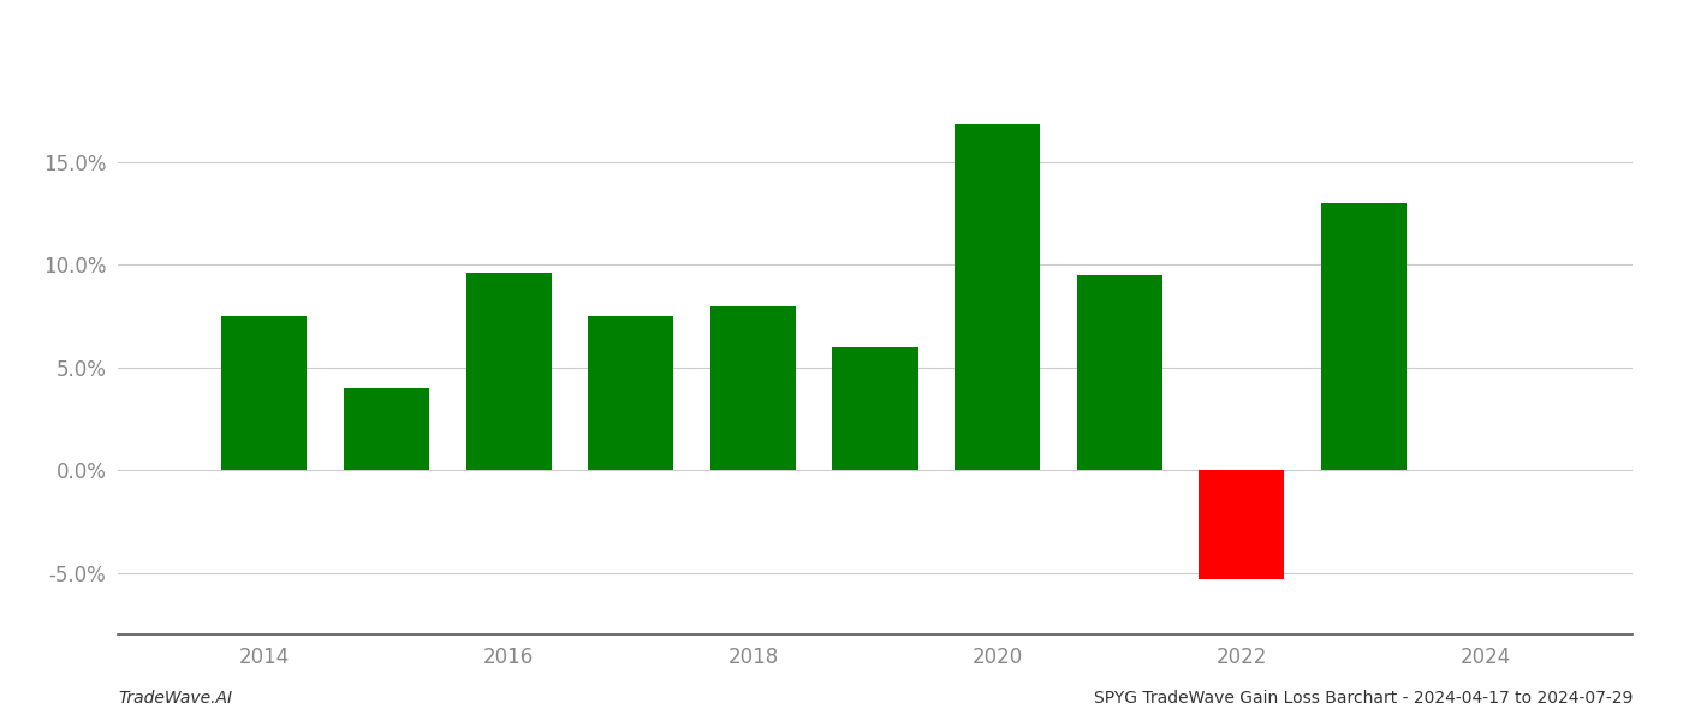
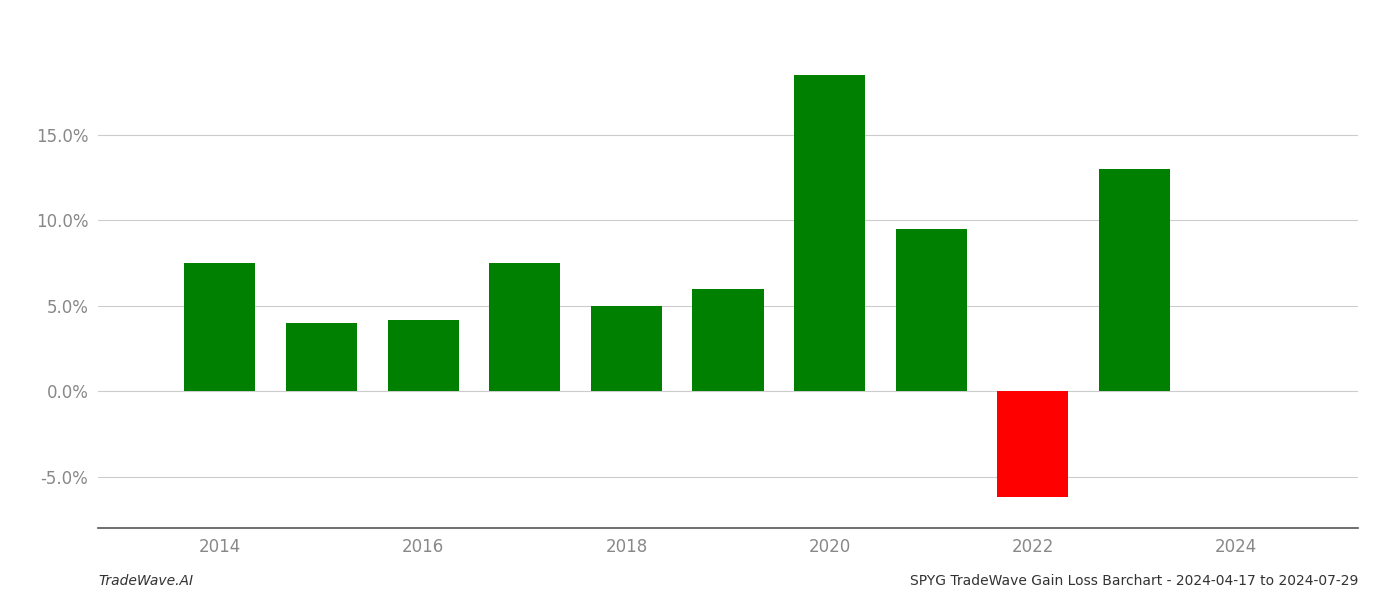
2016: 9.6% -> 4.2%
2018: 8.0% -> 5.0%
2020: 16.9% -> 18.5%
2022: -5.3% -> -6.2%
